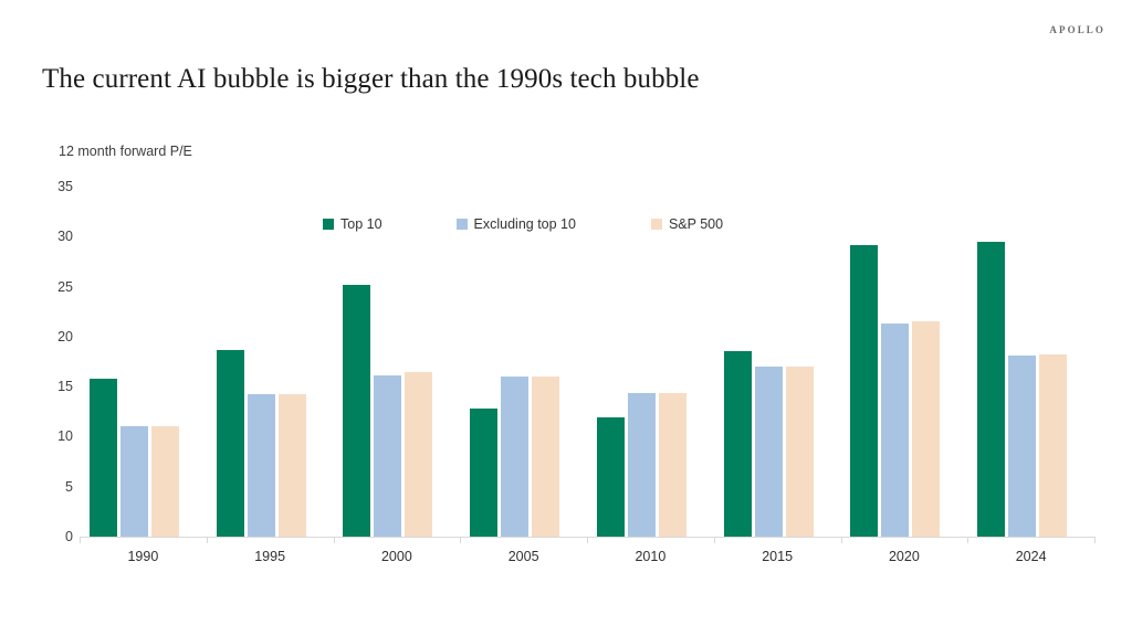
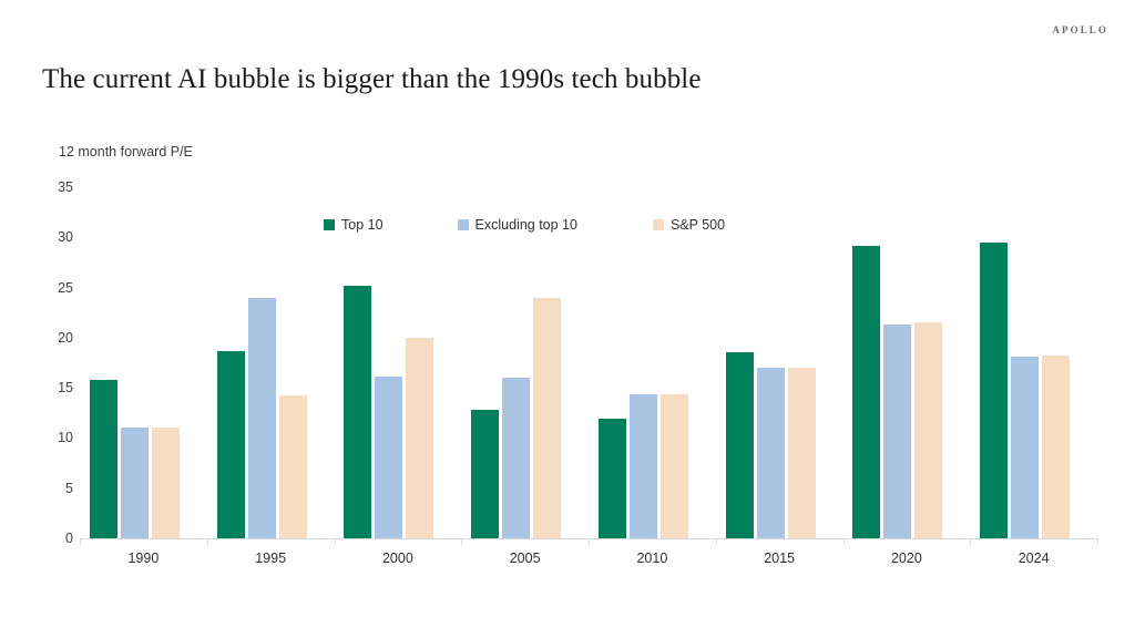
Excluding top 10/1995: 14 -> 24
S&P 500/2000: 16 -> 20
S&P 500/2005: 16 -> 24
